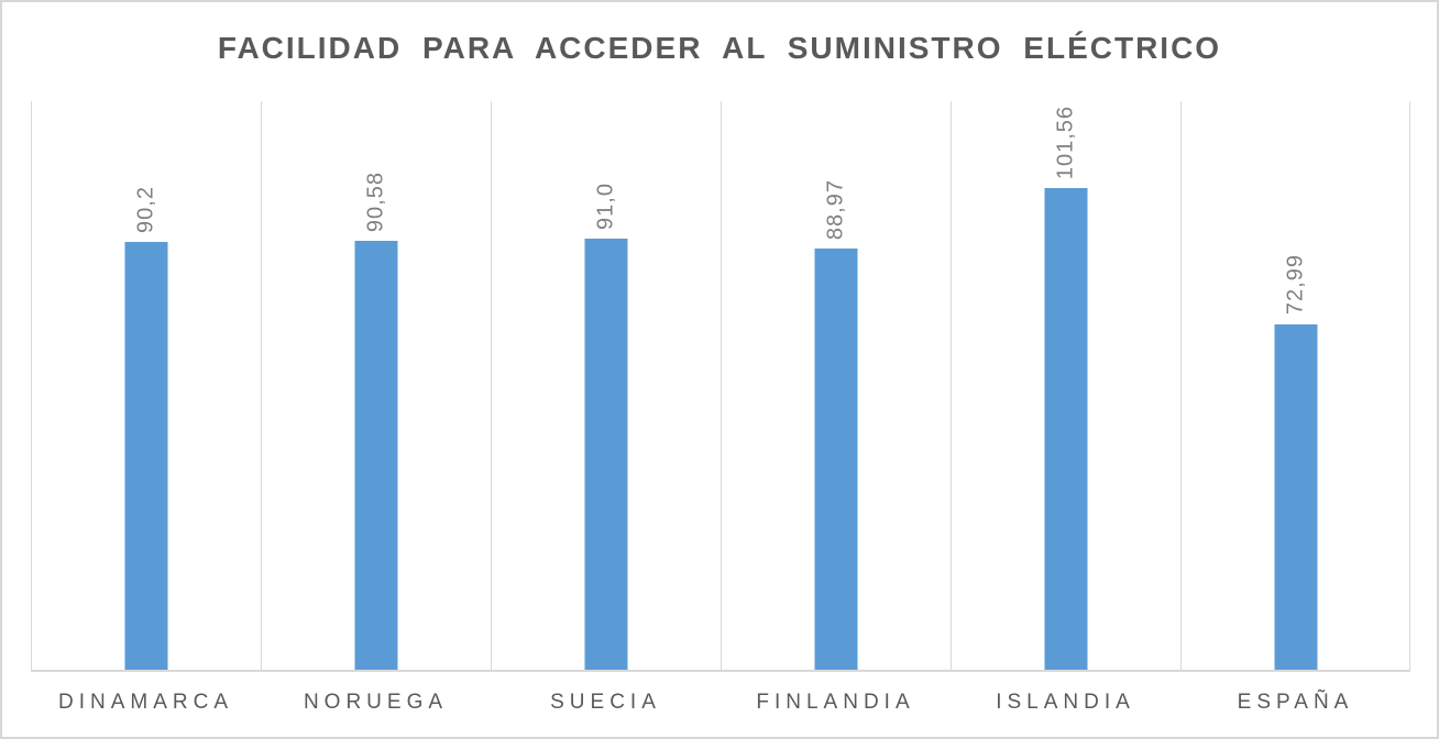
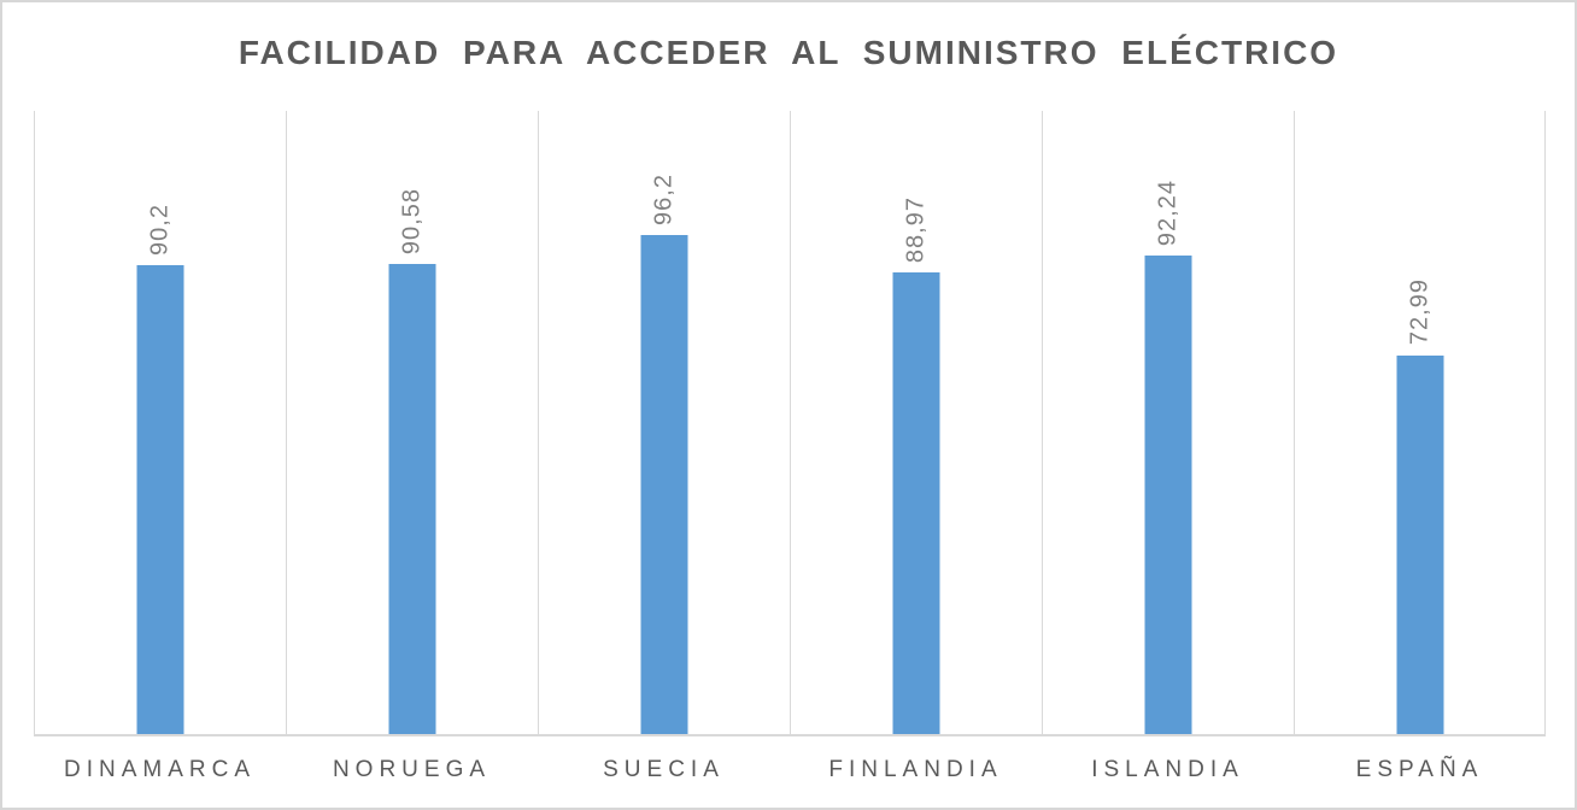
SUECIA: 91,0 -> 96,2
ISLANDIA: 101,56 -> 92,24
